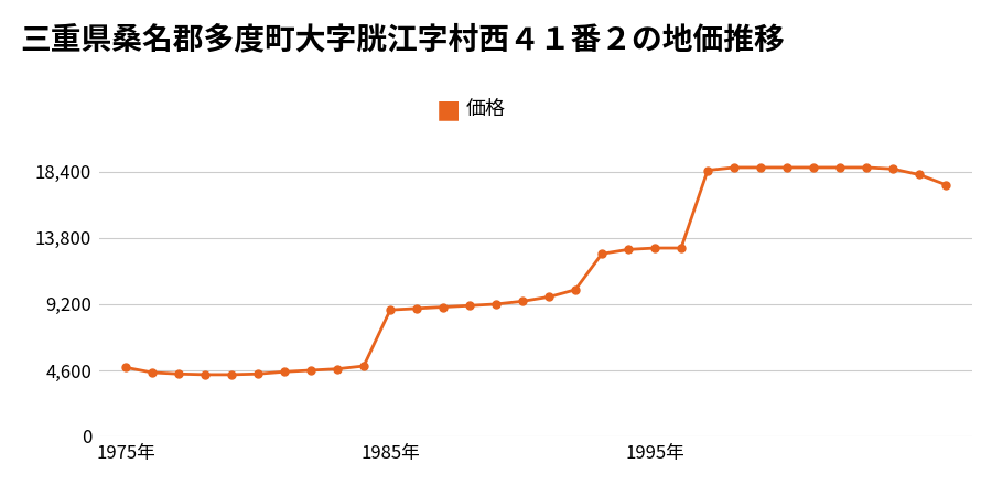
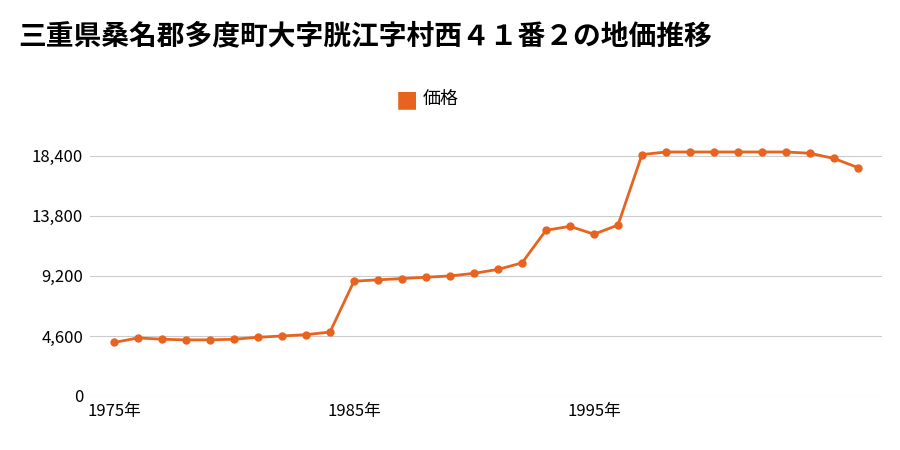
1975年: 4,800 -> 4,100
1995年: 13,100 -> 12,400
